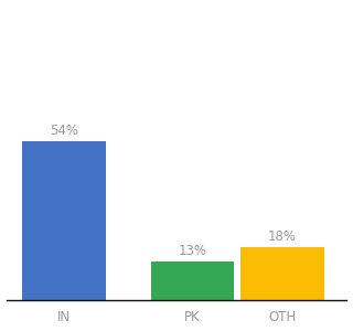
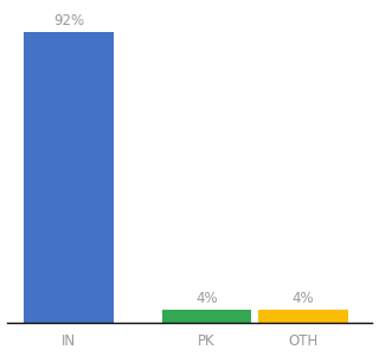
IN: 54% -> 92%
PK: 13% -> 4%
OTH: 18% -> 4%
